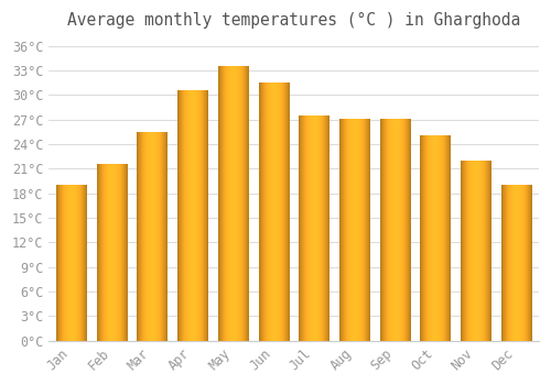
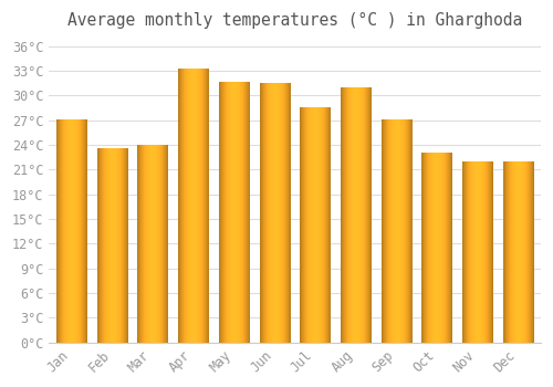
Jan: 19.0°C -> 27.0°C
Feb: 21.5°C -> 23.6°C
Mar: 25.5°C -> 24.0°C
Apr: 30.5°C -> 33.2°C
May: 33.5°C -> 31.6°C
Jul: 27.5°C -> 28.6°C
Aug: 27.0°C -> 31.0°C
Oct: 25.0°C -> 23.0°C
Dec: 19.0°C -> 22.0°C
